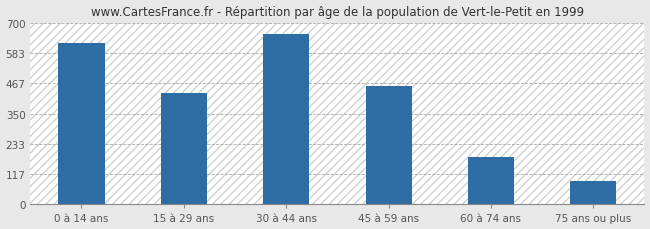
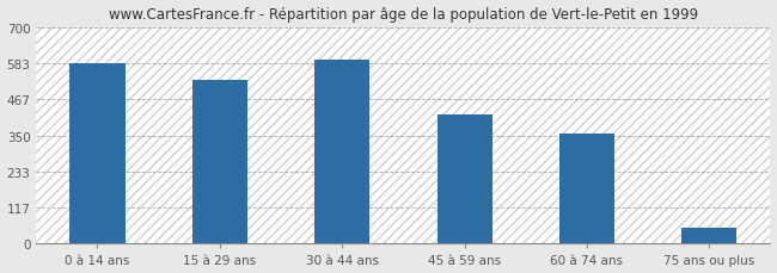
0 à 14 ans: 621 -> 585
15 à 29 ans: 430 -> 530
30 à 44 ans: 659 -> 595
45 à 59 ans: 455 -> 420
60 à 74 ans: 183 -> 355
75 ans ou plus: 90 -> 50
